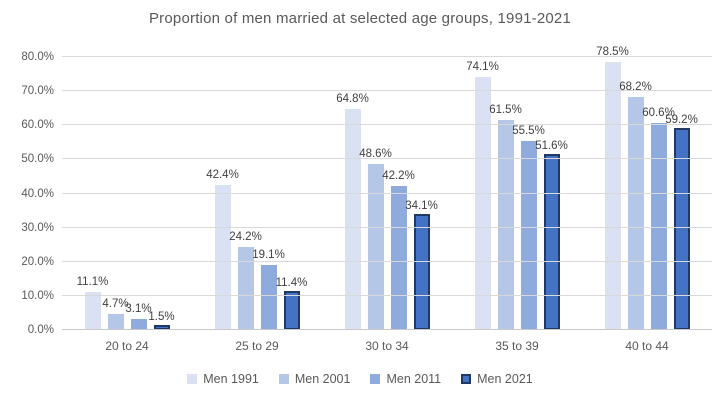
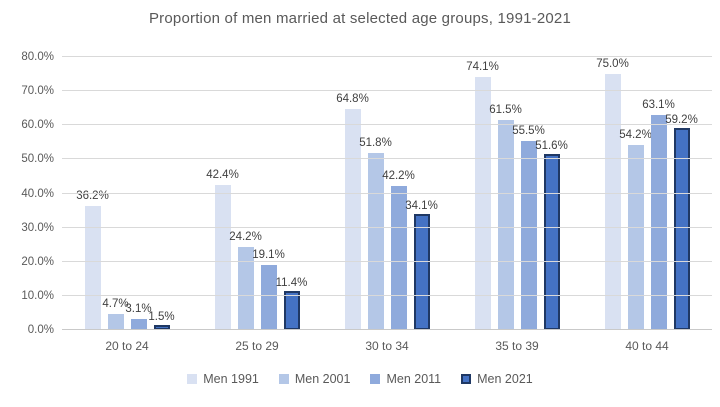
Men 1991/20 to 24: 11.1% -> 36.2%
Men 2001/30 to 34: 48.6% -> 51.8%
Men 1991/40 to 44: 78.5% -> 75.0%
Men 2001/40 to 44: 68.2% -> 54.2%
Men 2011/40 to 44: 60.6% -> 63.1%
